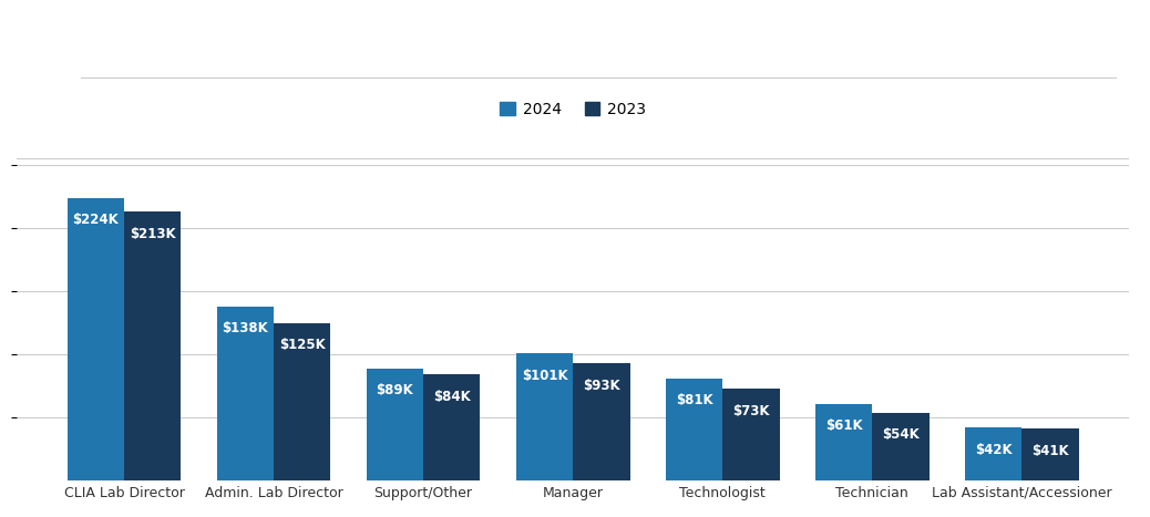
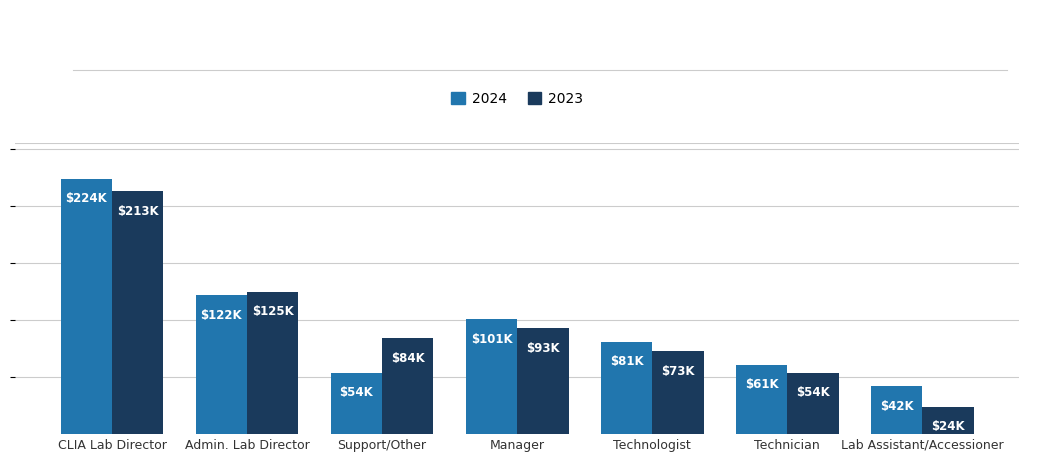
2024/Admin. Lab Director: $138K -> $122K
2024/Support/Other: $89K -> $54K
2023/Lab Assistant/Accessioner: $41K -> $24K
